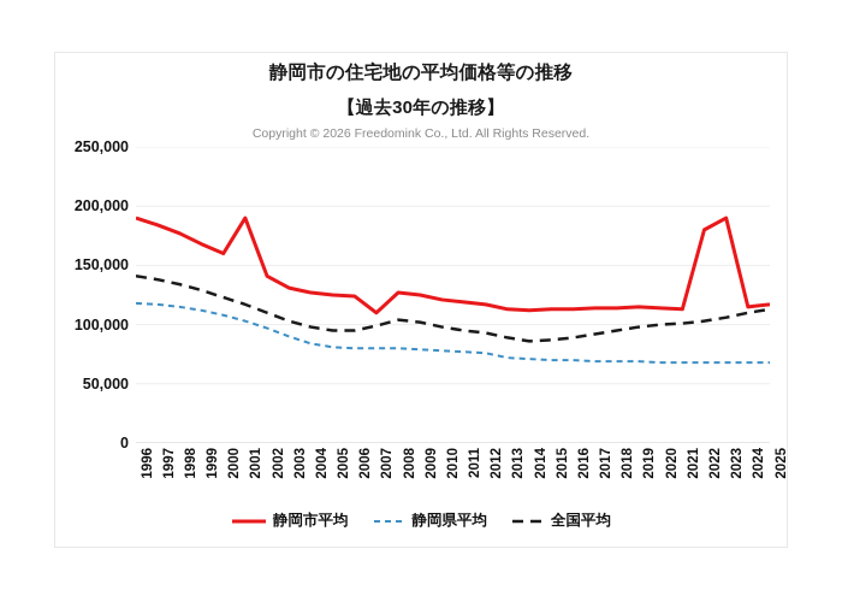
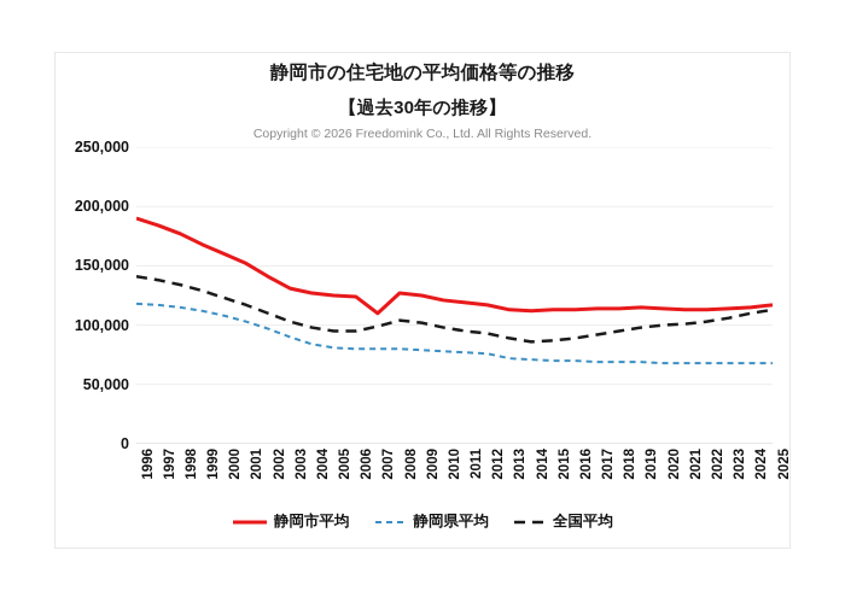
静岡市平均/2001: 190000 -> 150000
静岡市平均/2022: 180000 -> 110000
静岡市平均/2023: 190000 -> 110000
